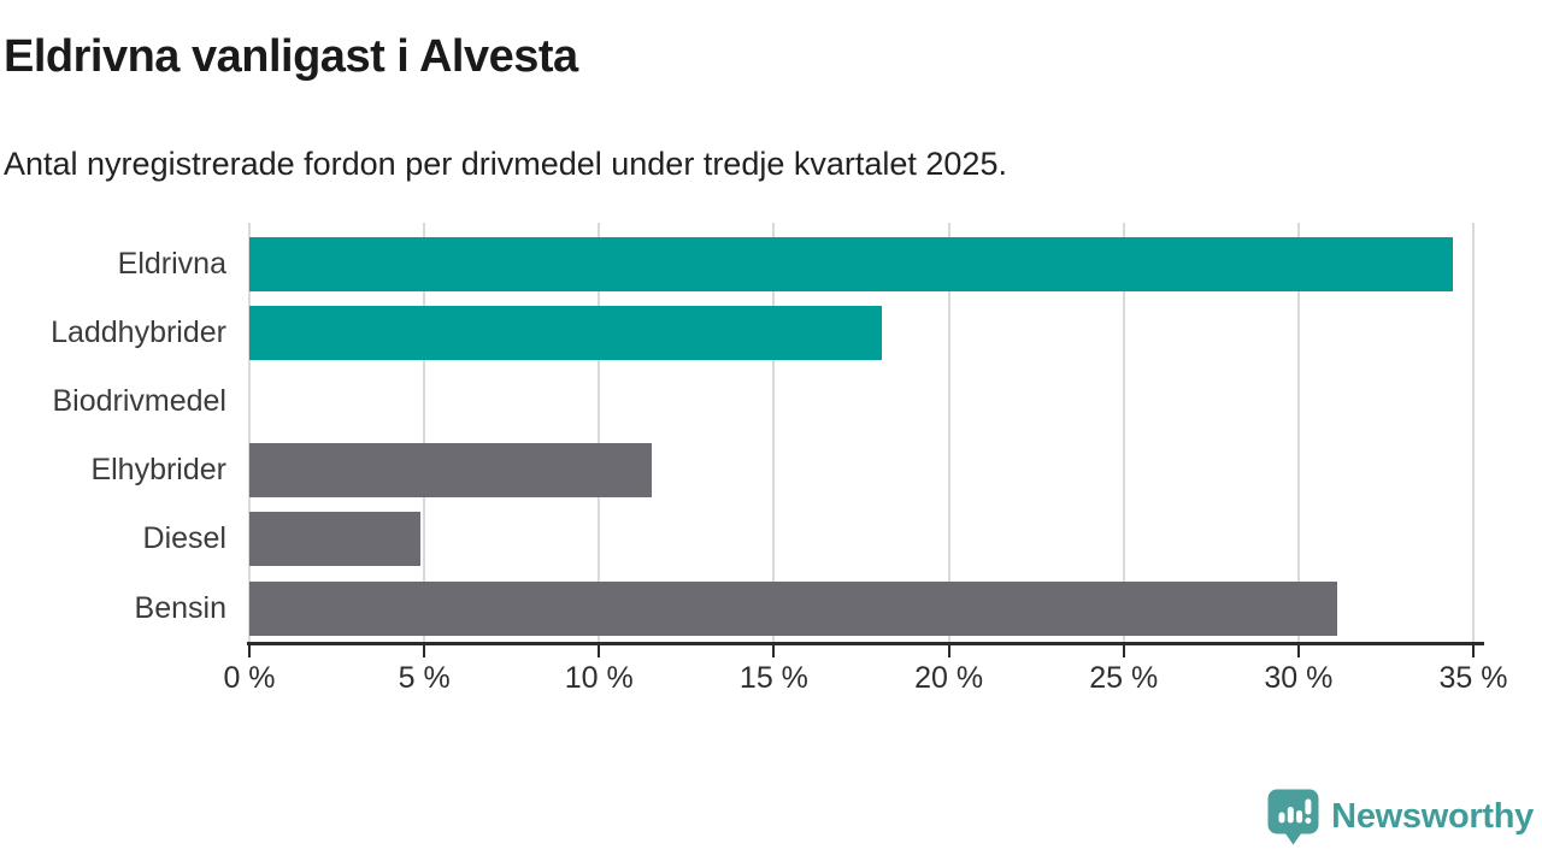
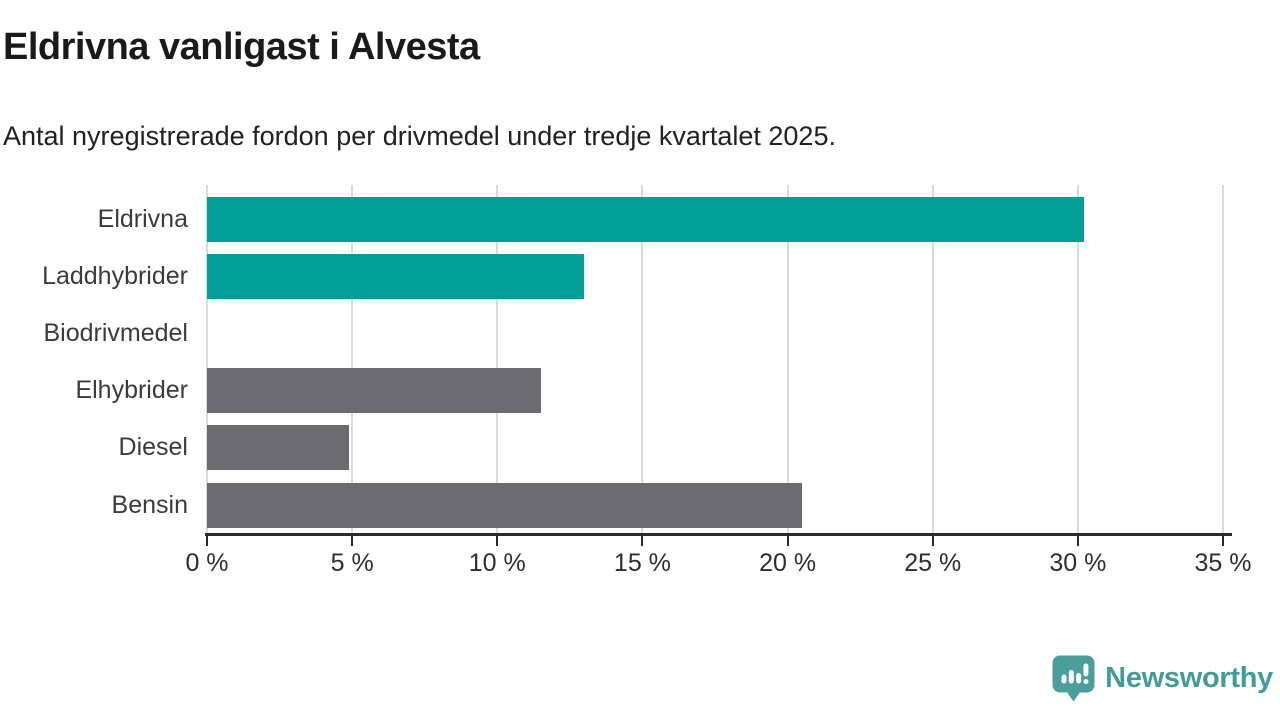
Eldrivna: 34.4% -> 30.2%
Laddhybrider: 18.1% -> 13.0%
Bensin: 31.1% -> 20.5%
